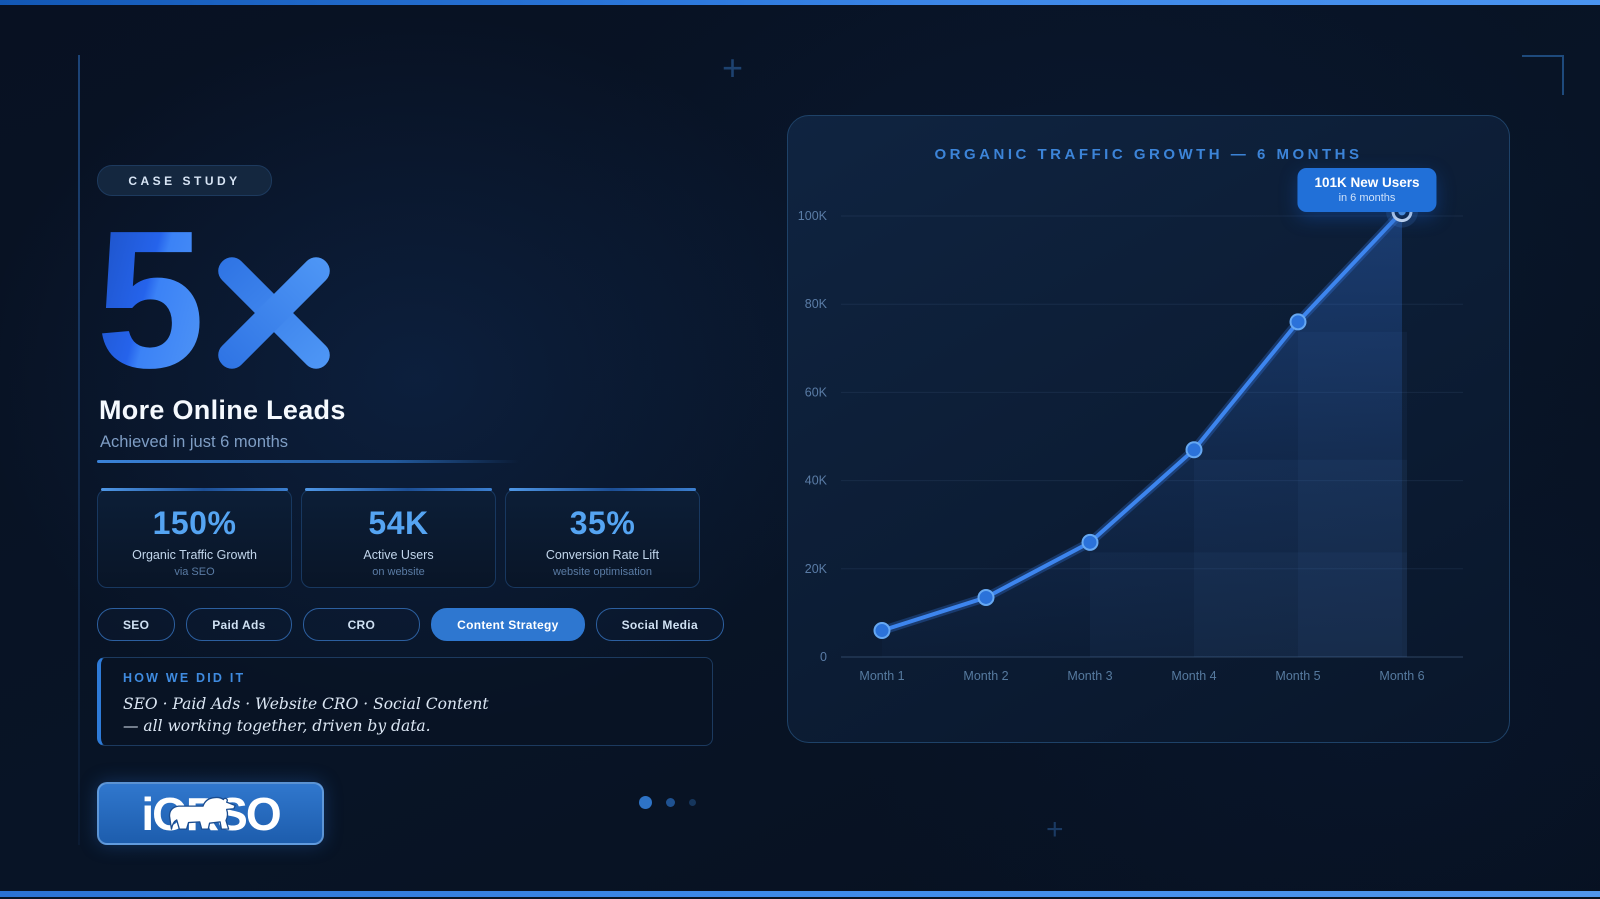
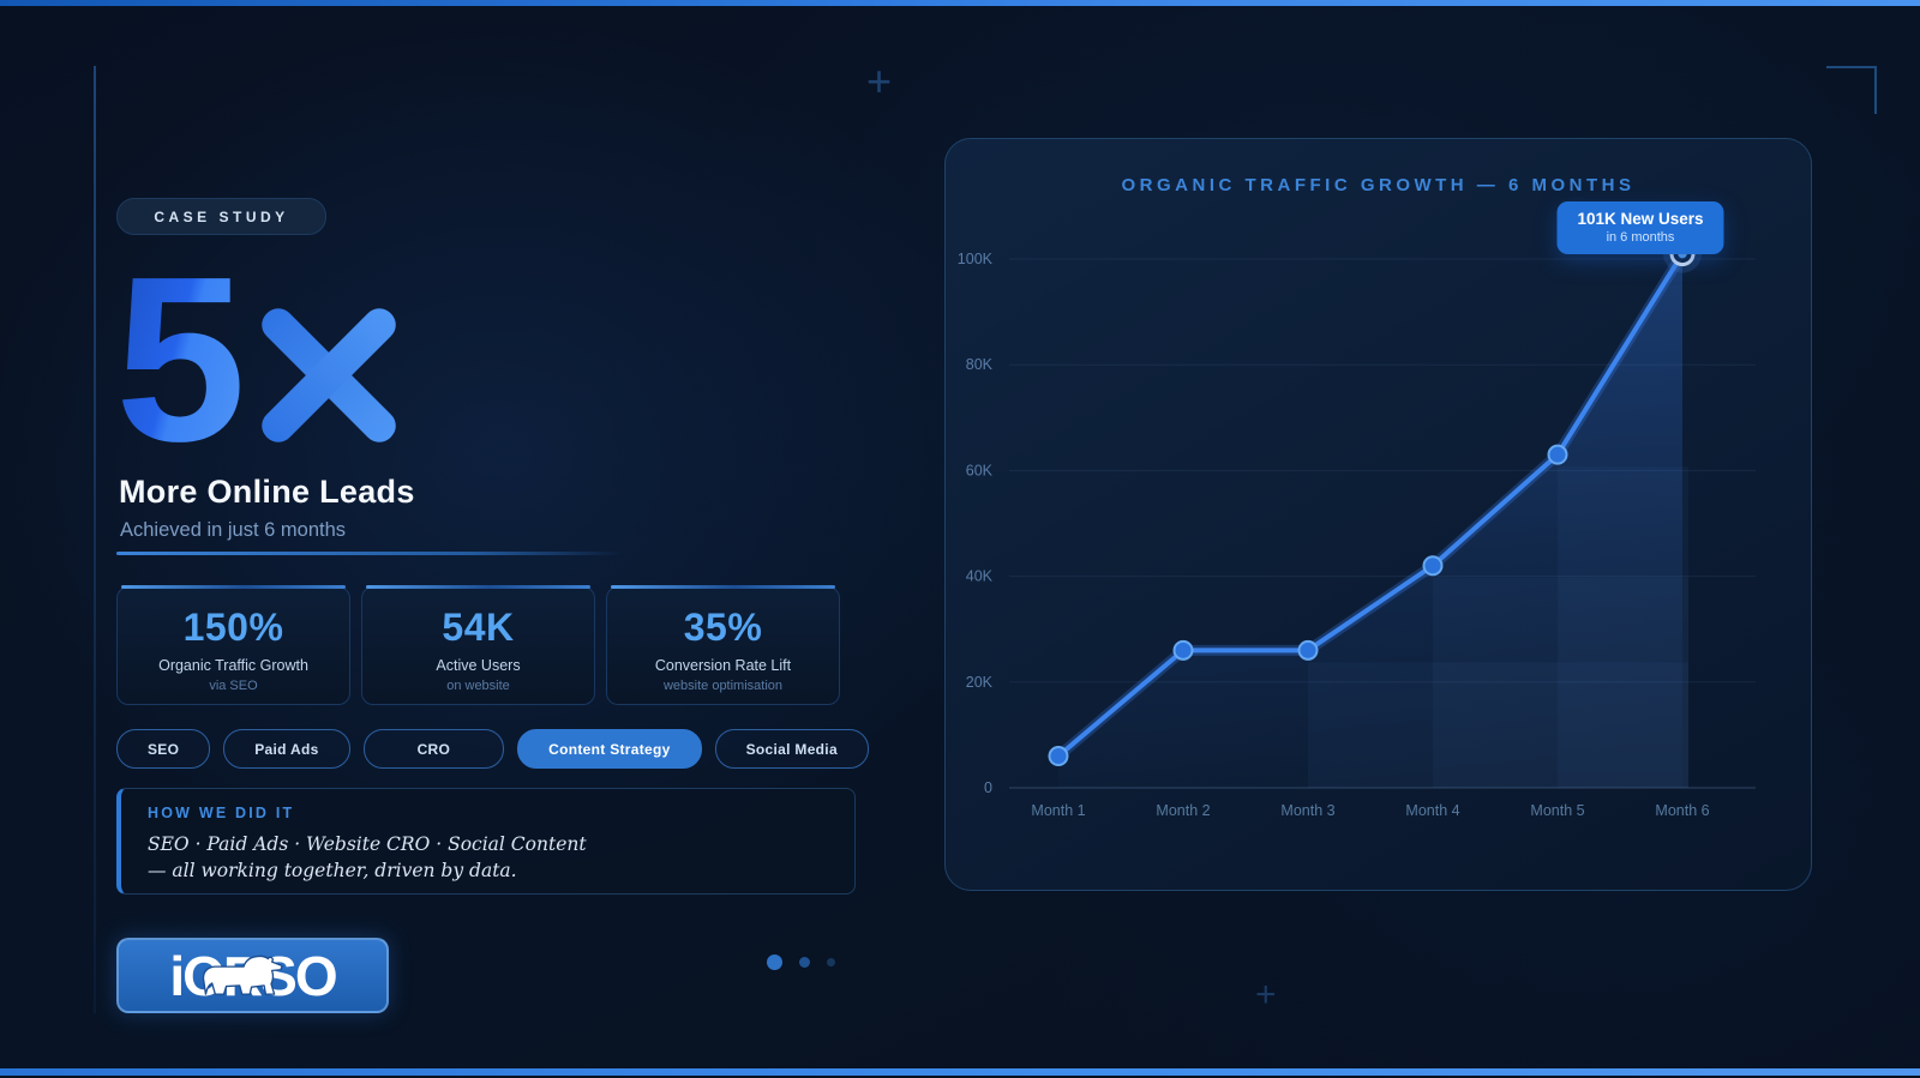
Month 2: 14K -> 26K
Month 4: 47K -> 42K
Month 5: 76K -> 63K
